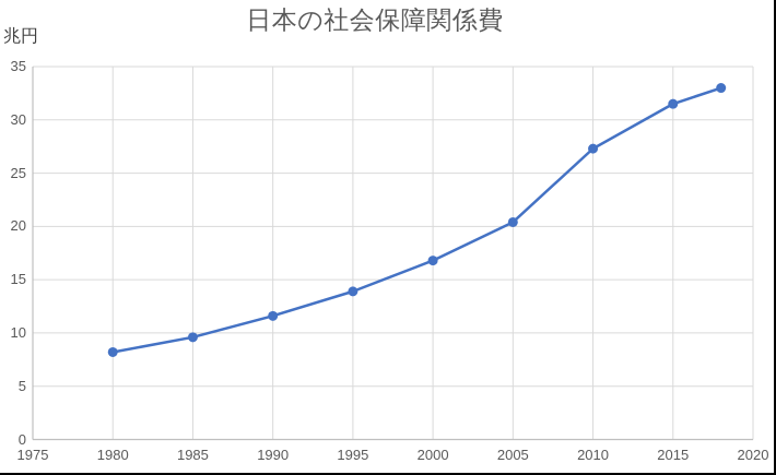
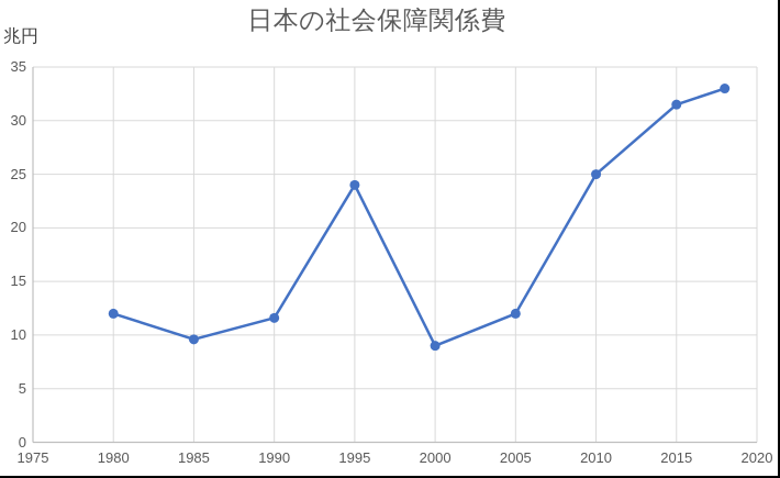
1980: 8 -> 12
1995: 14 -> 24
2000: 17 -> 9
2005: 20 -> 12
2010: 27 -> 25
